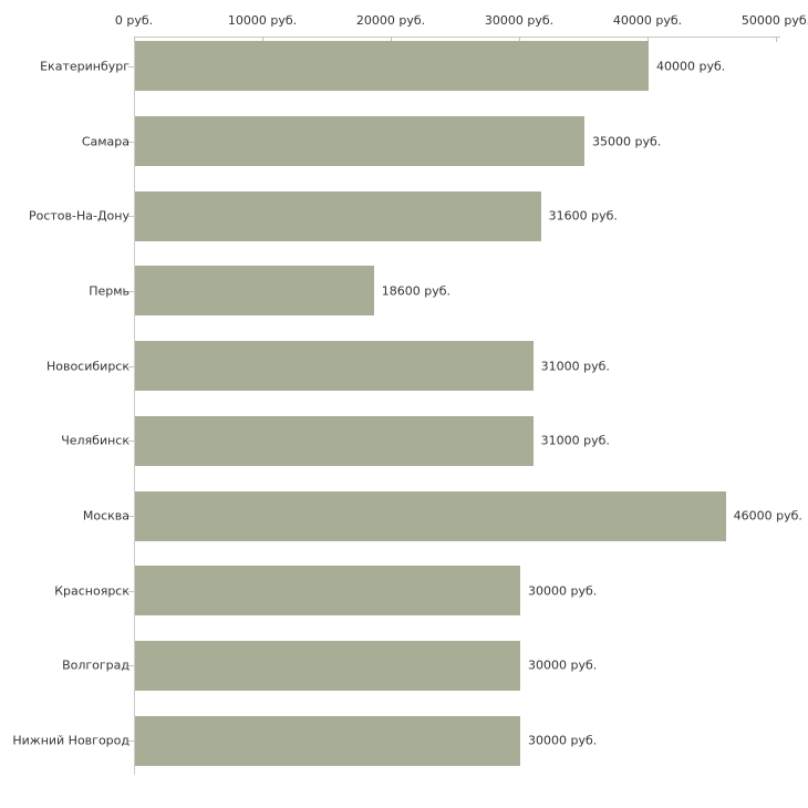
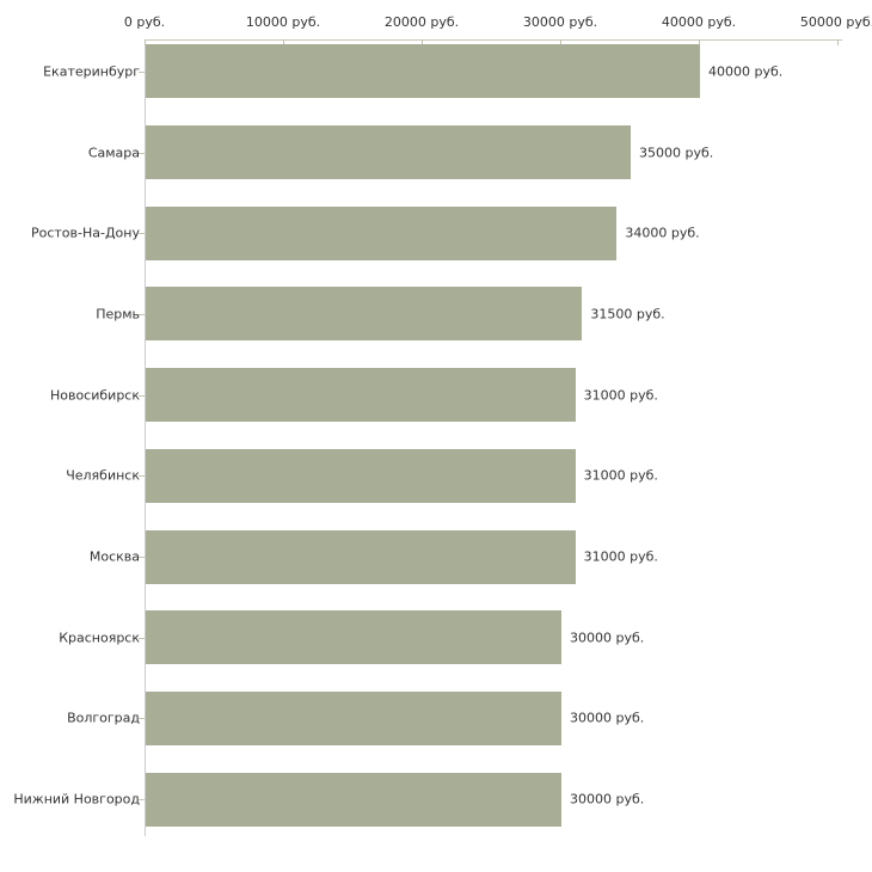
Ростов-На-Дону: 31600 -> 34000
Пермь: 18600 -> 31500
Москва: 46000 -> 31000
